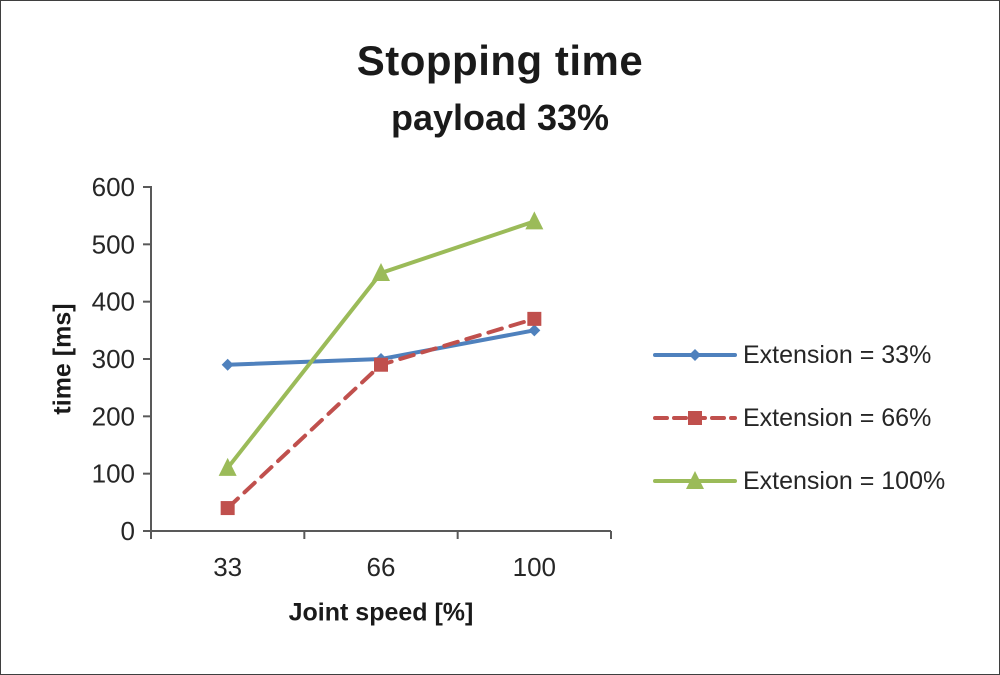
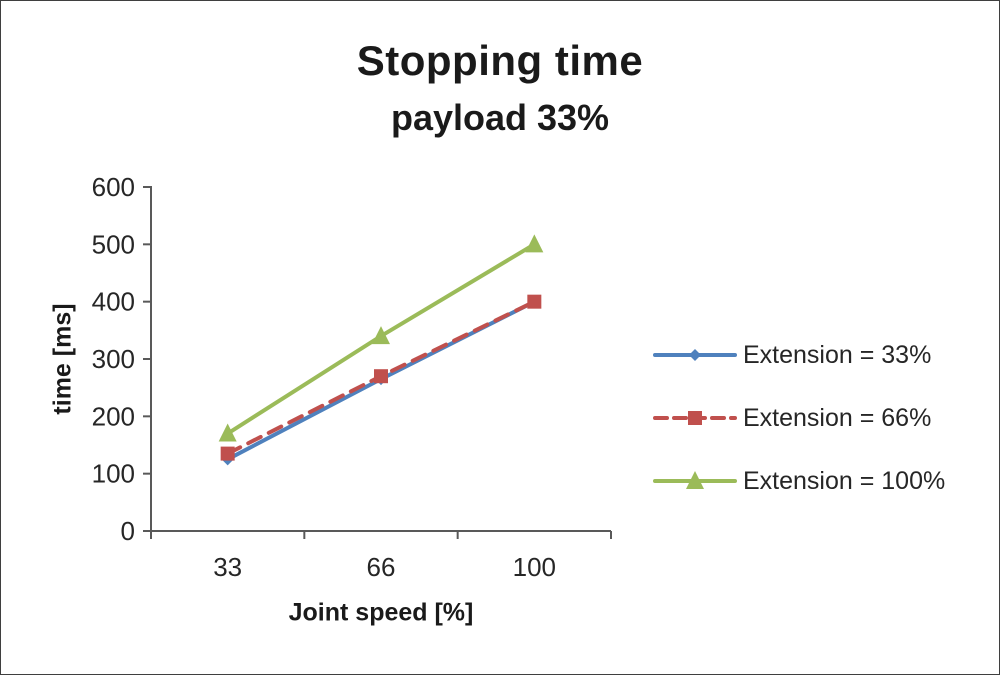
Extension = 33%/33: 290 -> 120
Extension = 66%/33: 40 -> 140
Extension = 100%/33: 110 -> 170
Extension = 33%/66: 300 -> 260
Extension = 66%/66: 290 -> 270
Extension = 100%/66: 450 -> 340
Extension = 33%/100: 350 -> 400
Extension = 66%/100: 370 -> 400
Extension = 100%/100: 540 -> 500
